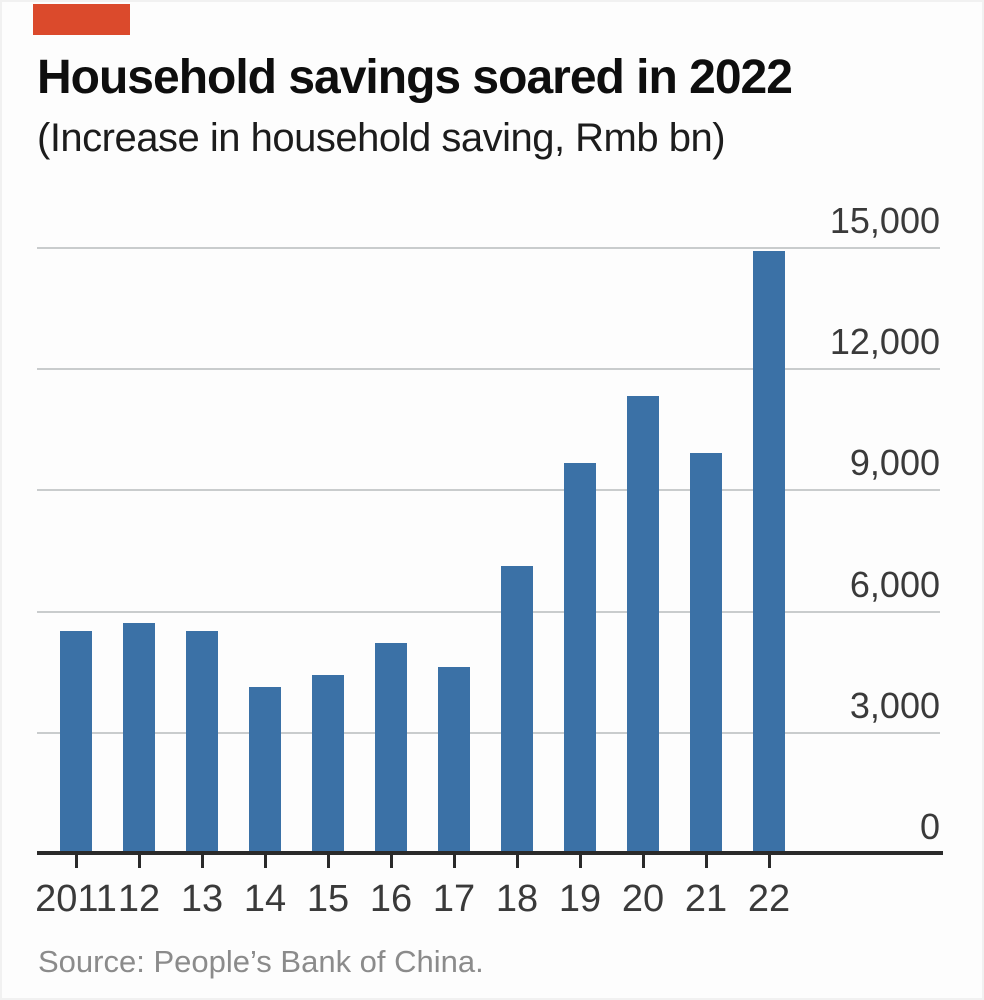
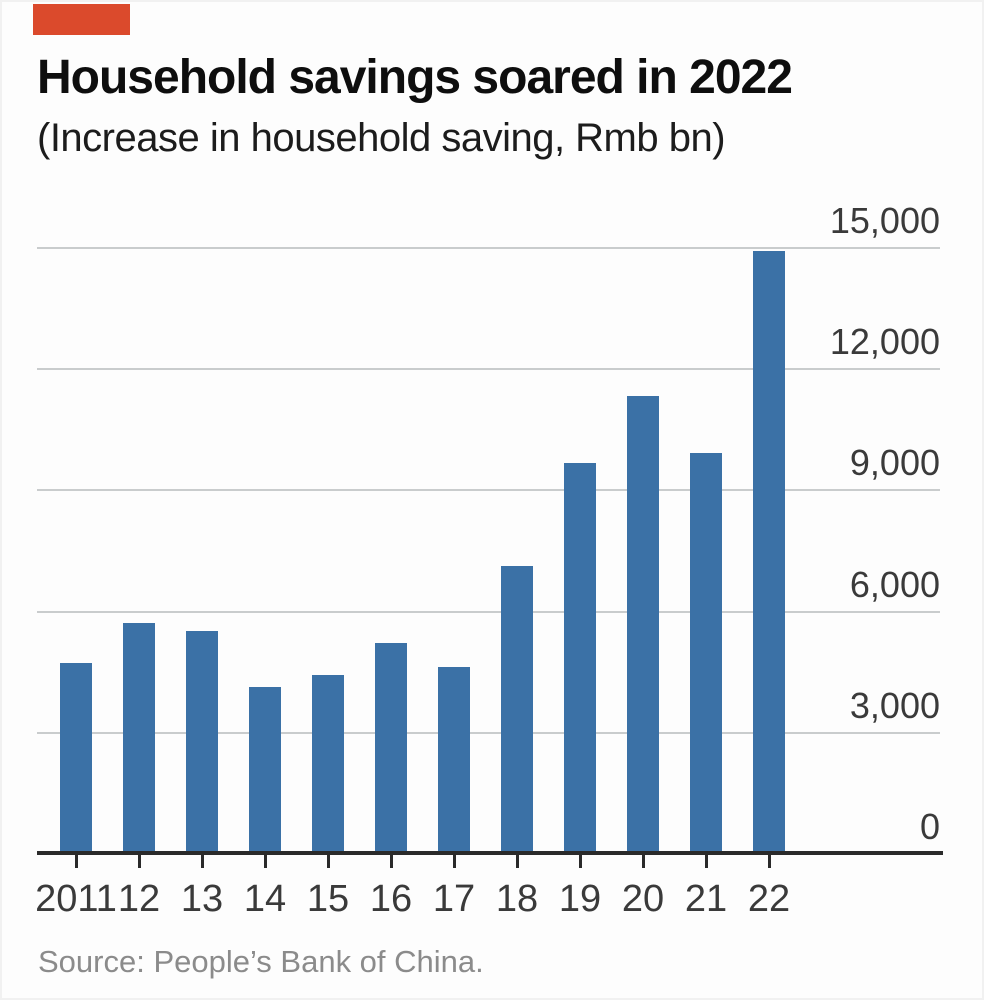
2011: 5500 -> 4700
